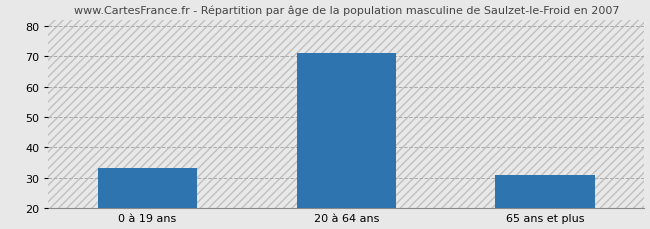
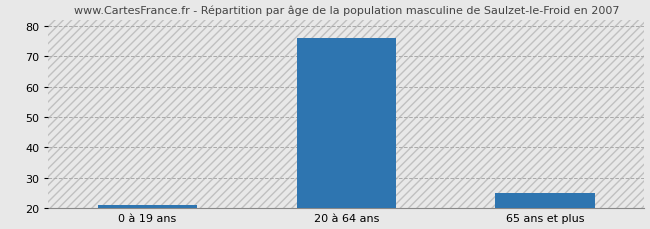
0 à 19 ans: 33 -> 21
20 à 64 ans: 71 -> 76
65 ans et plus: 31 -> 25
